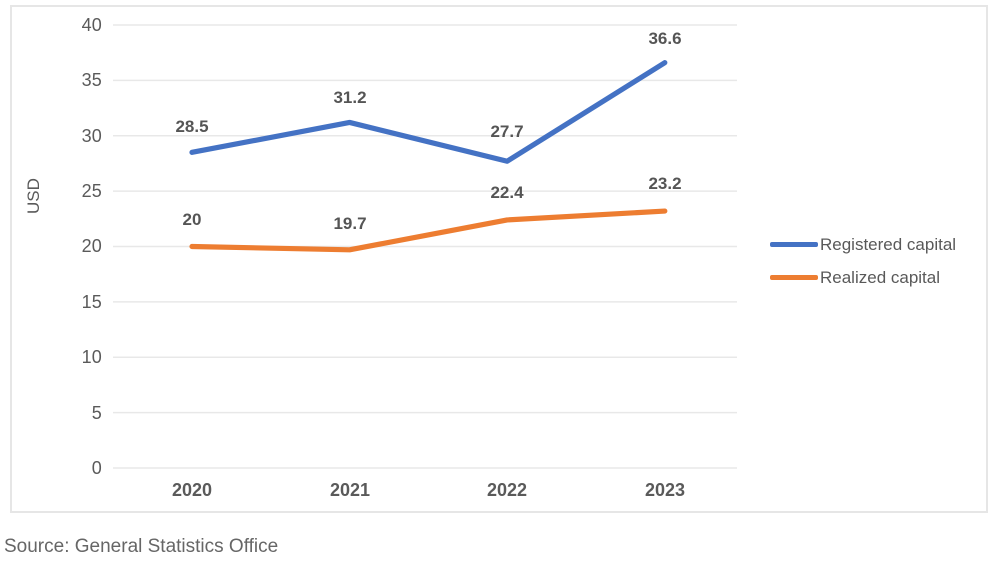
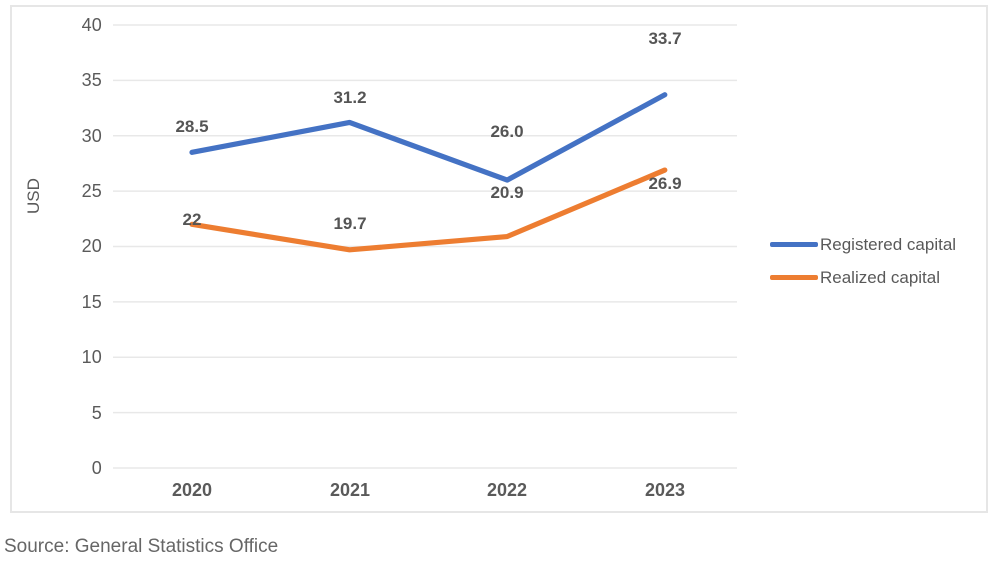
Realized capital/2020: 20 -> 22
Registered capital/2022: 27.7 -> 26.0
Realized capital/2022: 22.4 -> 20.9
Registered capital/2023: 36.6 -> 33.7
Realized capital/2023: 23.2 -> 26.9
